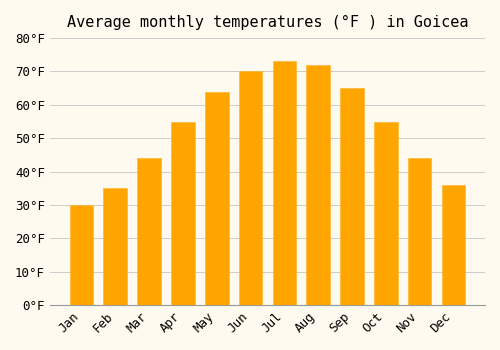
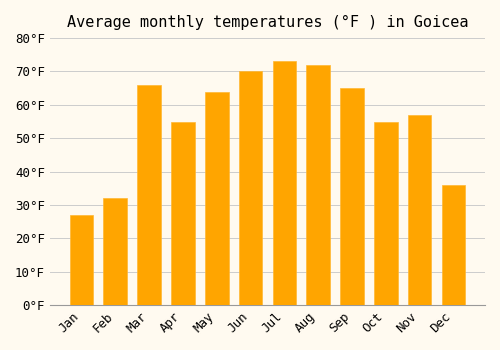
Jan: 30°F -> 27°F
Feb: 35°F -> 32°F
Mar: 44°F -> 66°F
Nov: 44°F -> 57°F
